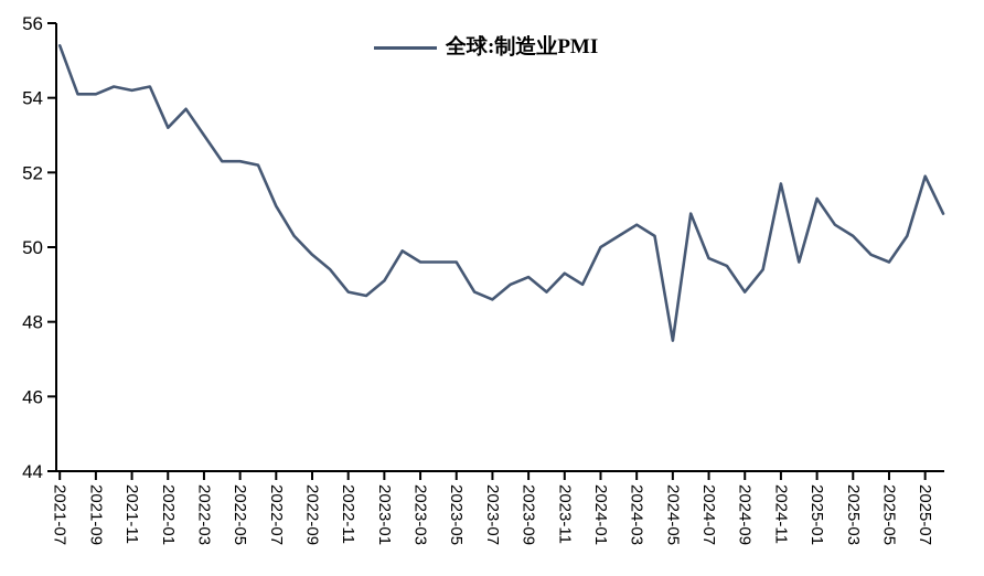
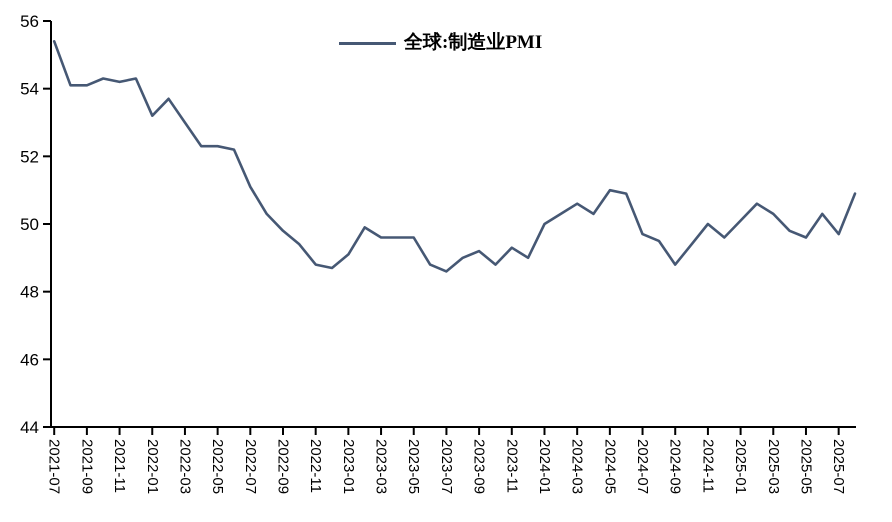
2024-05: 47.5 -> 51.0
2024-11: 51.7 -> 50.0
2025-01: 51.3 -> 50.1
2025-07: 51.9 -> 49.7
